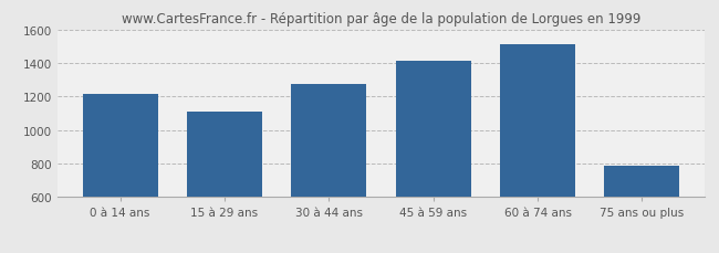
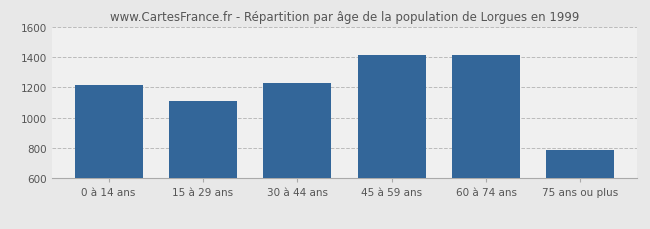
30 à 44 ans: 1280 -> 1230
60 à 74 ans: 1510 -> 1410
